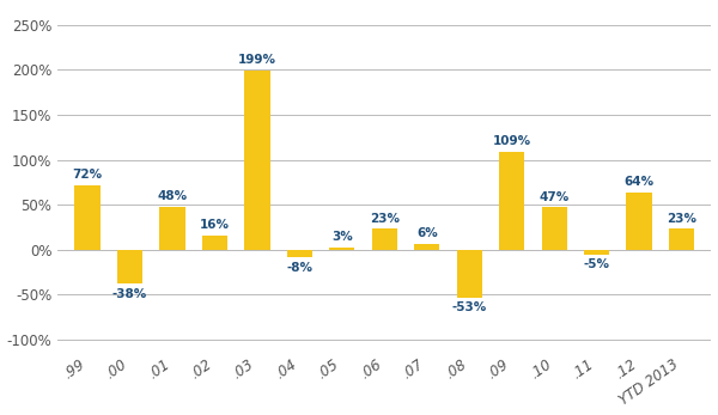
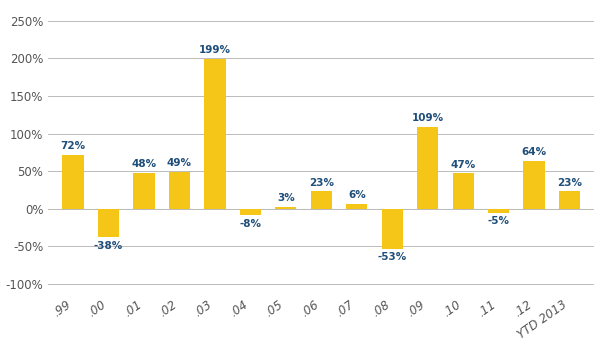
.02: 16% -> 49%
